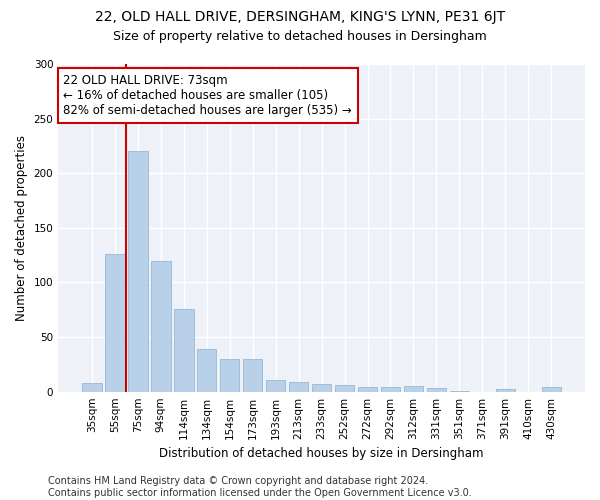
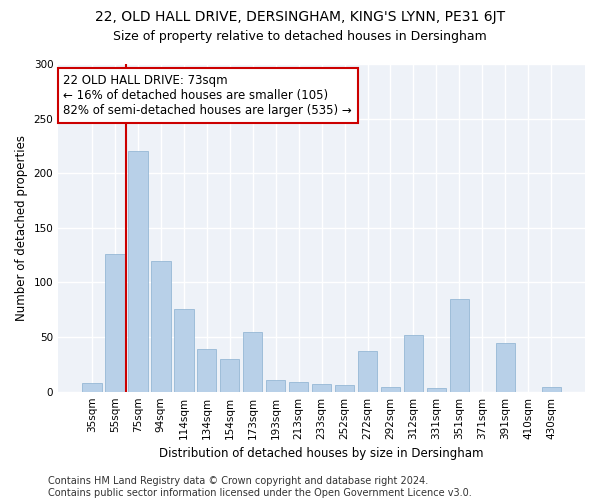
173sqm: 30 -> 55
272sqm: 4 -> 37
312sqm: 5 -> 52
351sqm: 1 -> 85
391sqm: 2 -> 45
